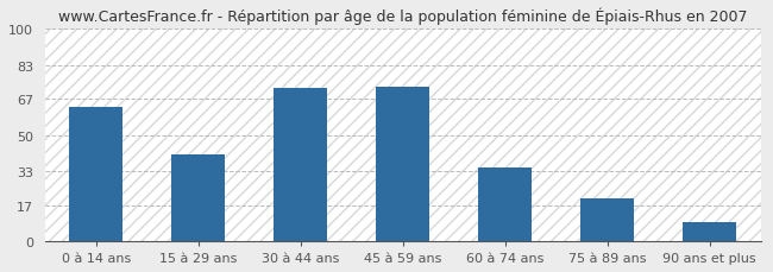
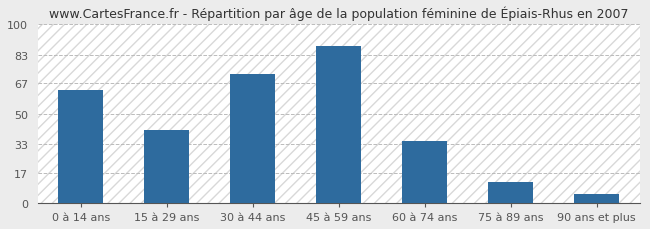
45 à 59 ans: 73 -> 88
75 à 89 ans: 20 -> 12
90 ans et plus: 9 -> 5
